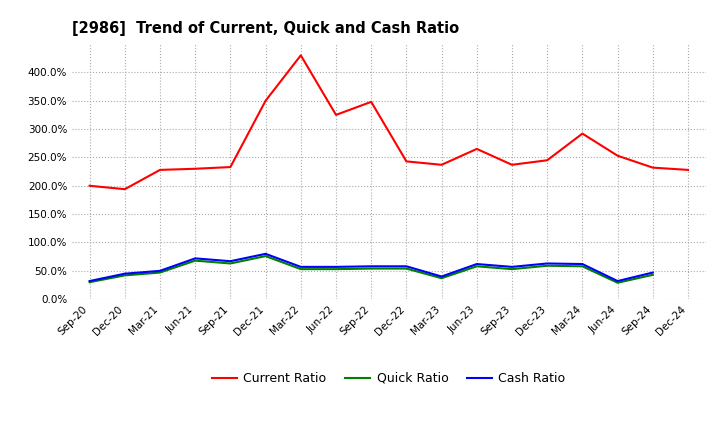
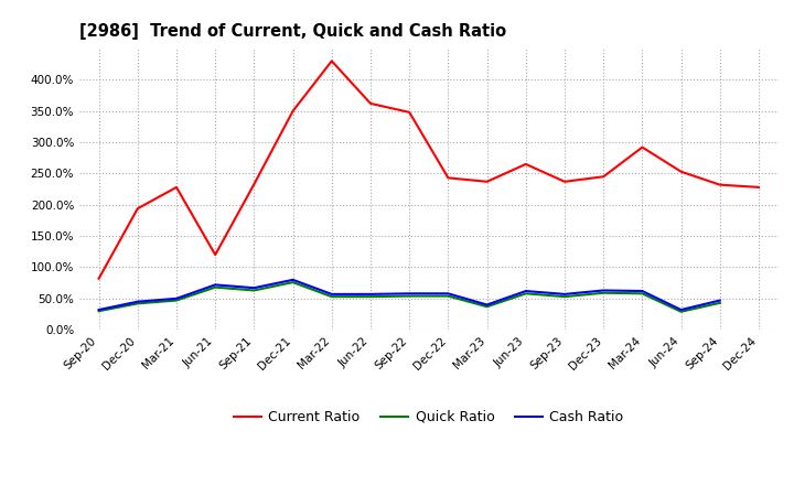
Current Ratio/Sep-20: 200% -> 82%
Current Ratio/Jun-21: 230% -> 120%
Current Ratio/Jun-22: 325% -> 362%
